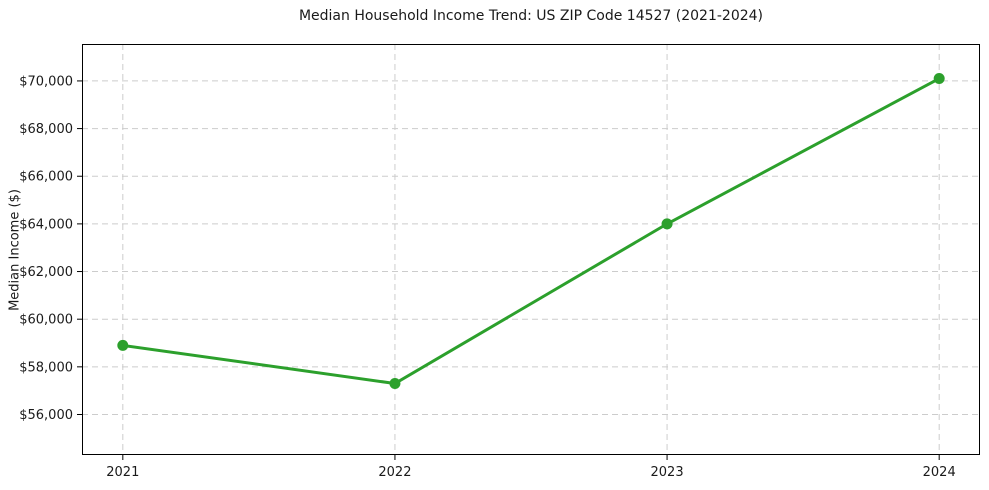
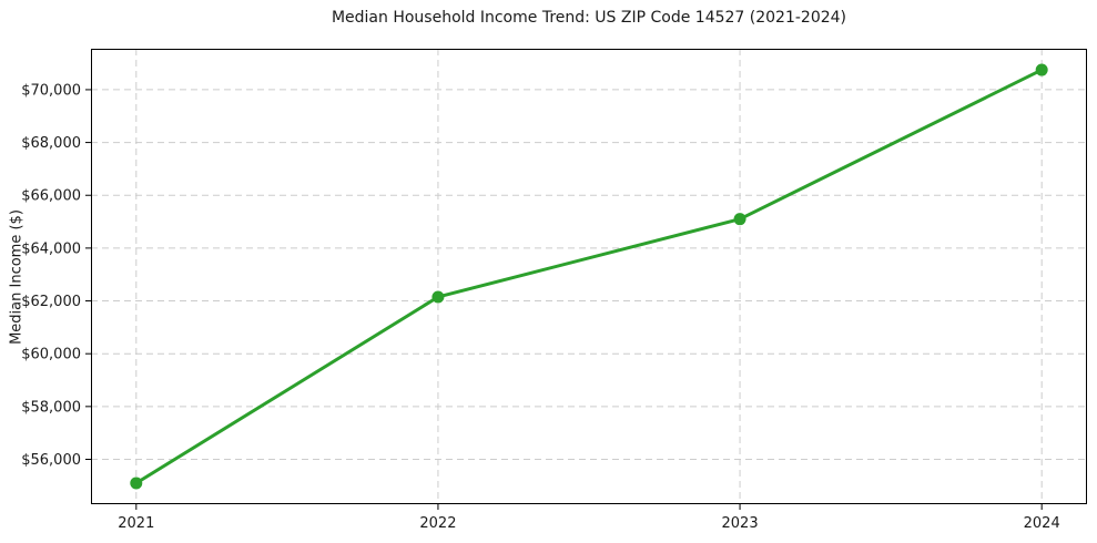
2021: $58900 -> $55100
2022: $57300 -> $62200
2023: $64000 -> $65100
2024: $70100 -> $70800
